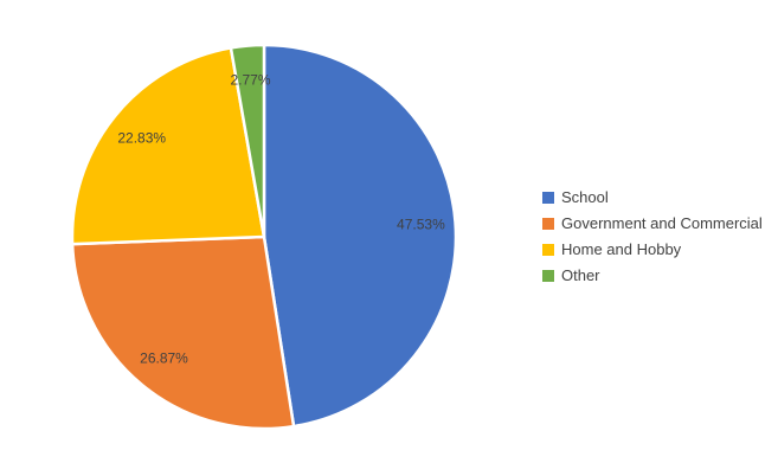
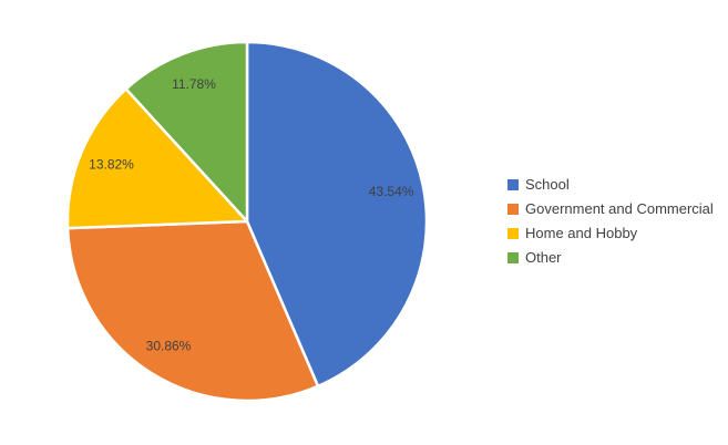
School: 47.53% -> 43.54%
Government and Commercial: 26.87% -> 30.86%
Home and Hobby: 22.83% -> 13.82%
Other: 2.77% -> 11.78%
